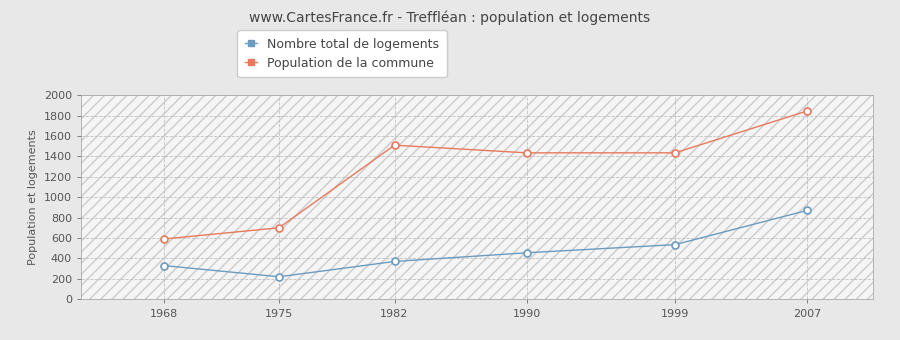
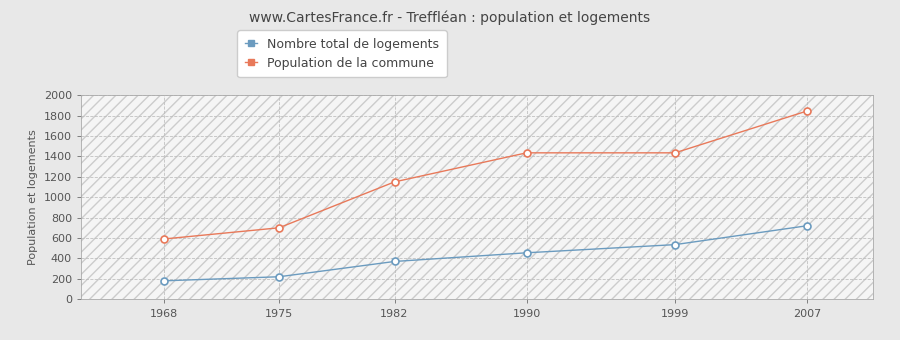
Nombre total de logements/1968: 330 -> 180
Population de la commune/1982: 1510 -> 1150
Nombre total de logements/2007: 870 -> 720
